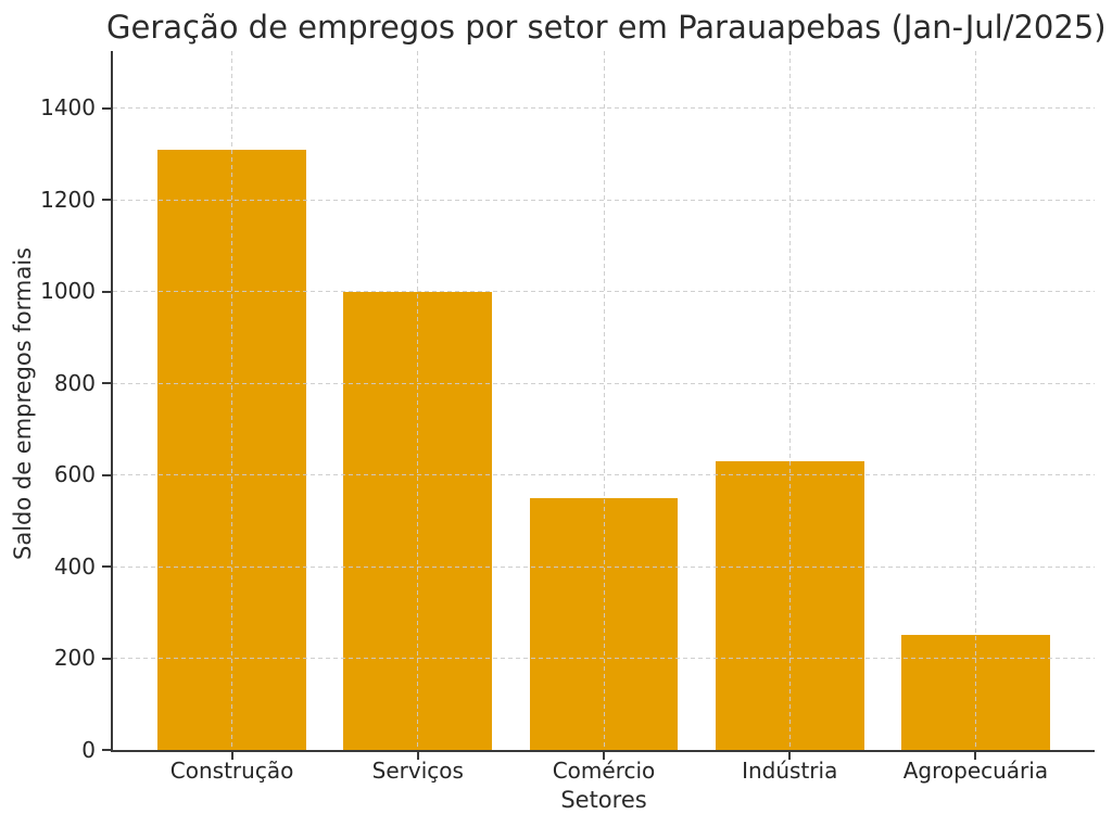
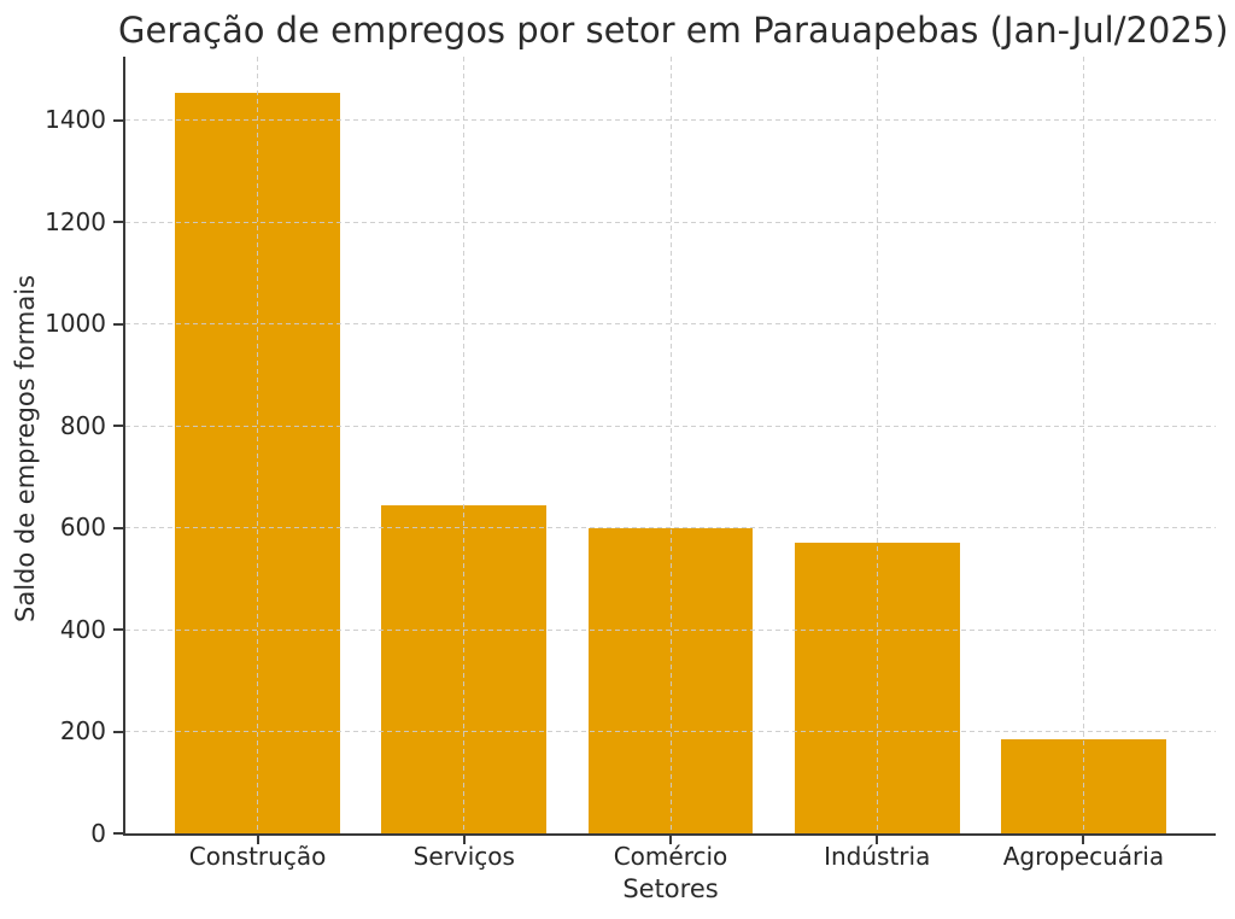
Construção: 1310 -> 1460
Serviços: 1000 -> 640
Comércio: 550 -> 600
Indústria: 630 -> 570
Agropecuária: 250 -> 180
